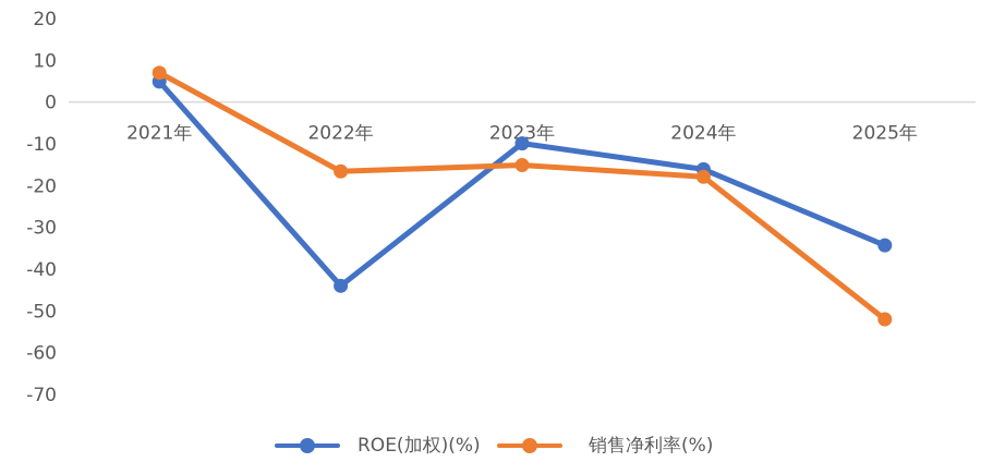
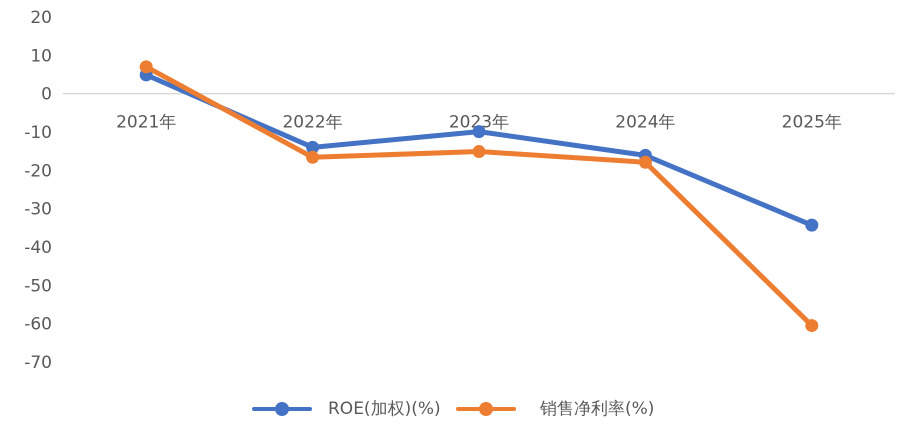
ROE(加权)(%)/2022年: -44 -> -14
销售净利率(%)/2025年: -52 -> -60
